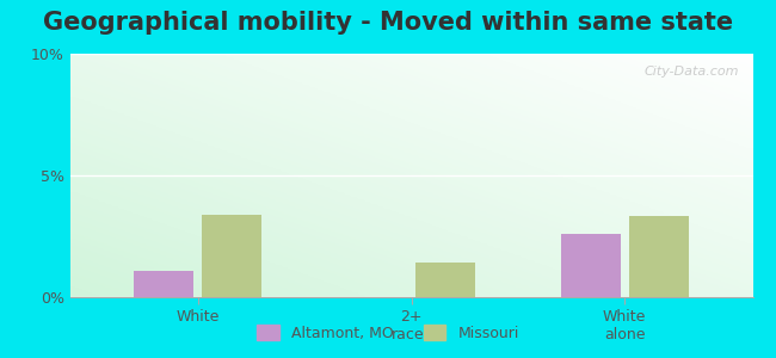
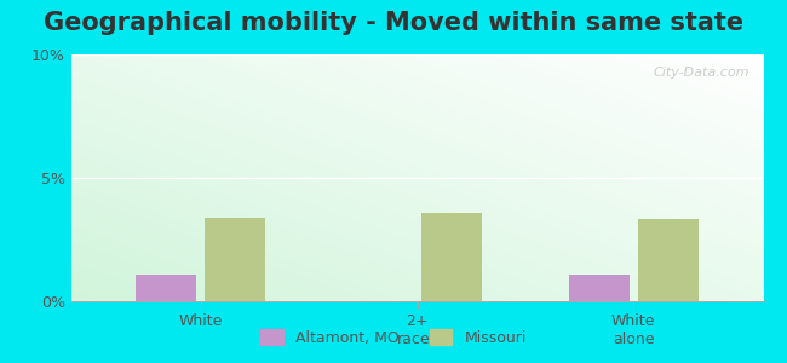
Missouri/2+ races: 1.40% -> 3.60%
Altamont, MO/White alone: 2.6% -> 1.1%
